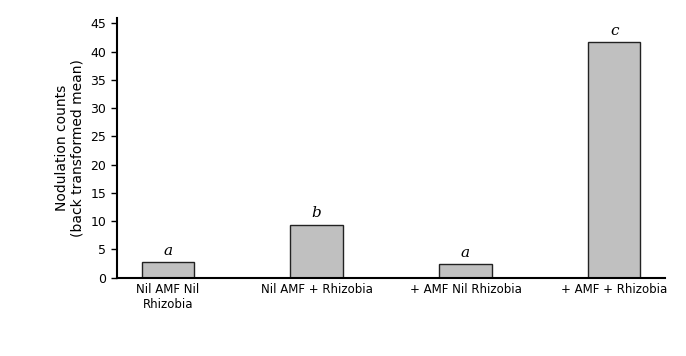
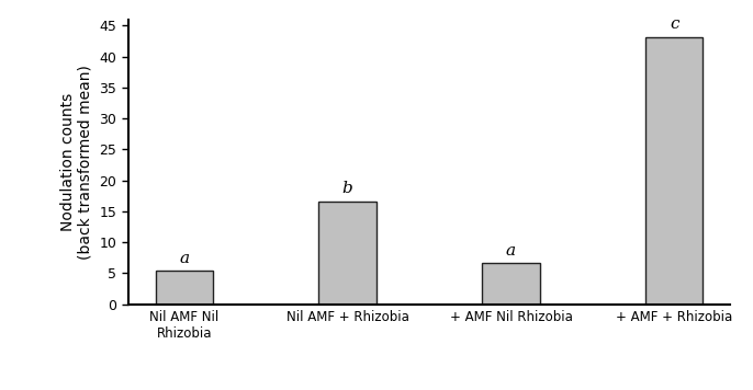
Nil AMF Nil Rhizobia: 2.7 -> 5.4
Nil AMF + Rhizobia: 9.4 -> 16.6
+ AMF Nil Rhizobia: 2.4 -> 6.6
+ AMF + Rhizobia: 41.7 -> 43.2
